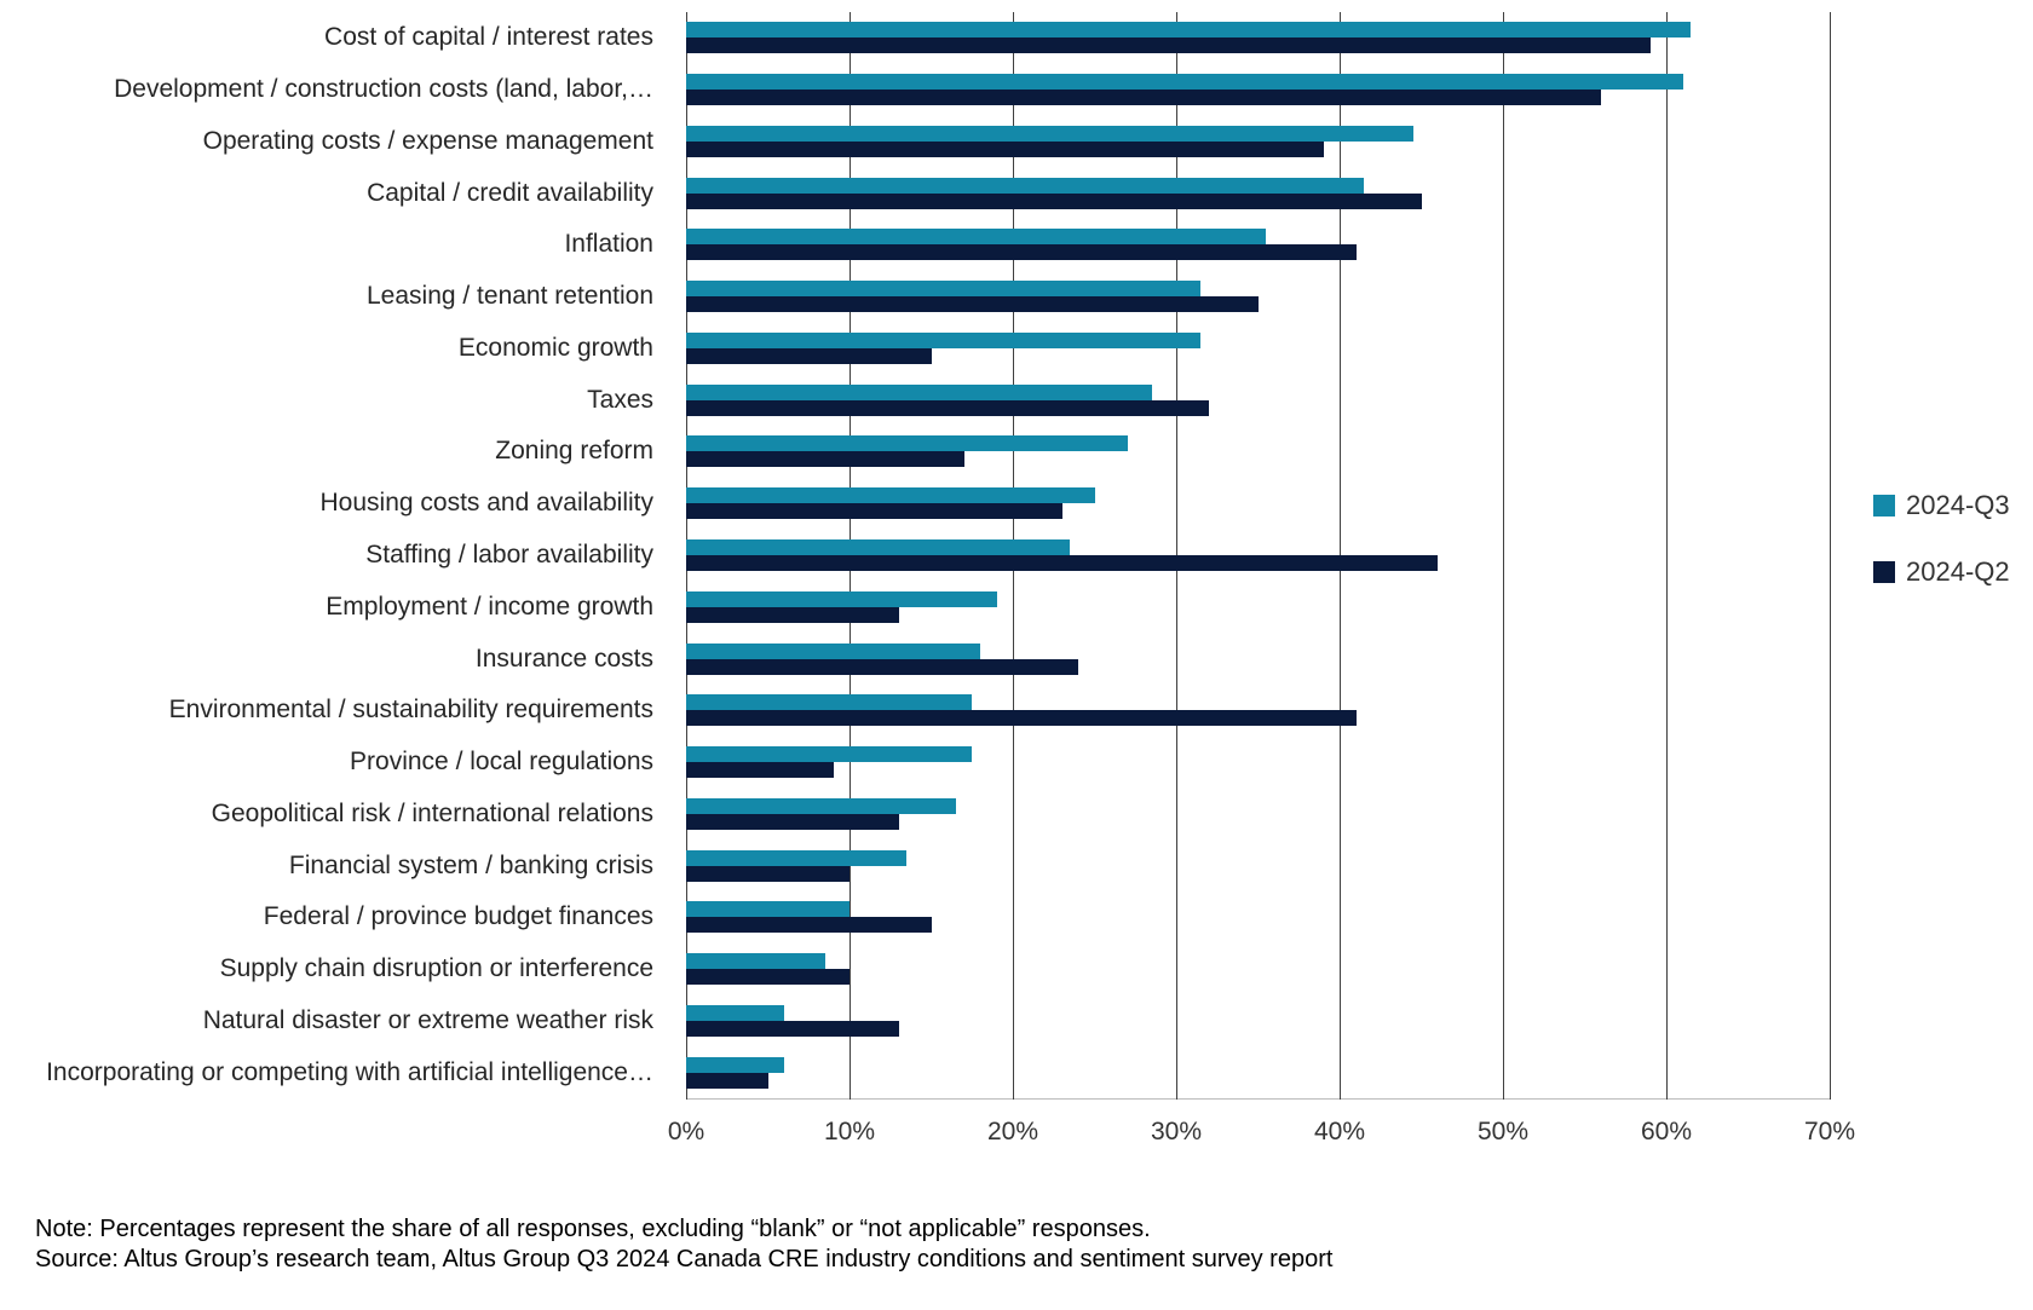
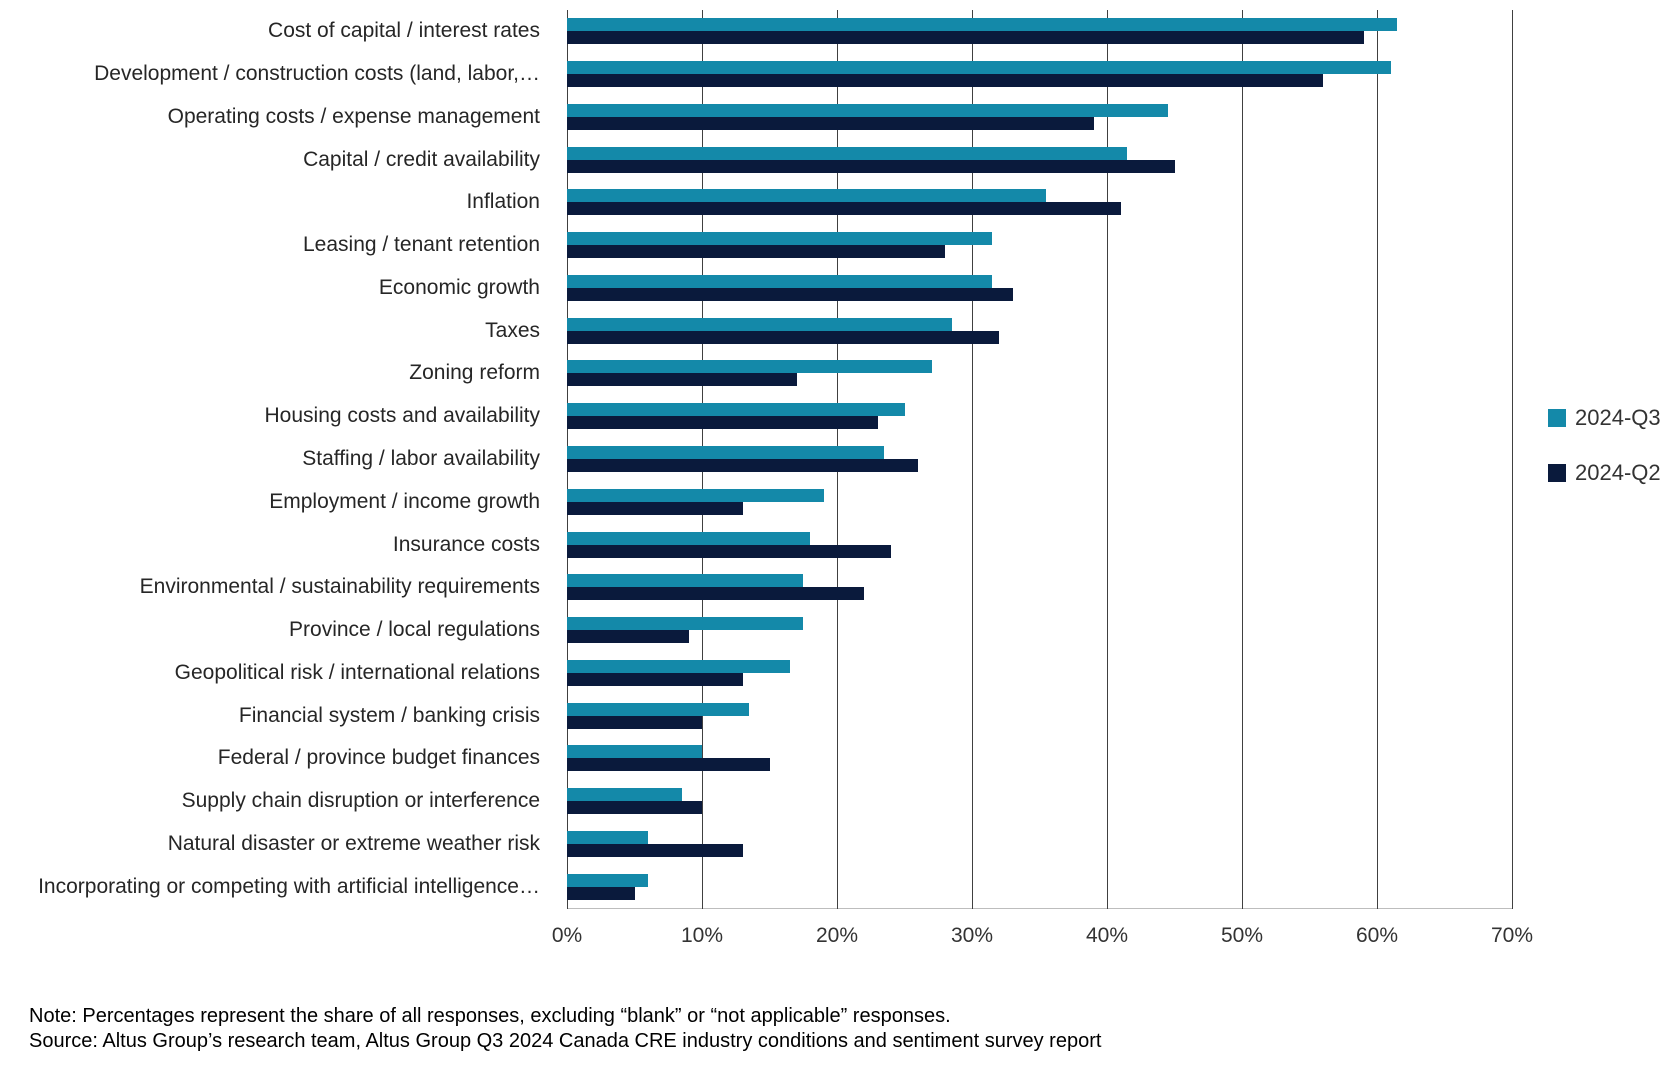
2024-Q2/Leasing / tenant retention: 35% -> 28%
2024-Q2/Economic growth: 15% -> 33%
2024-Q2/Staffing / labor availability: 46% -> 26%
2024-Q2/Environmental / sustainability requirements: 41% -> 22%
